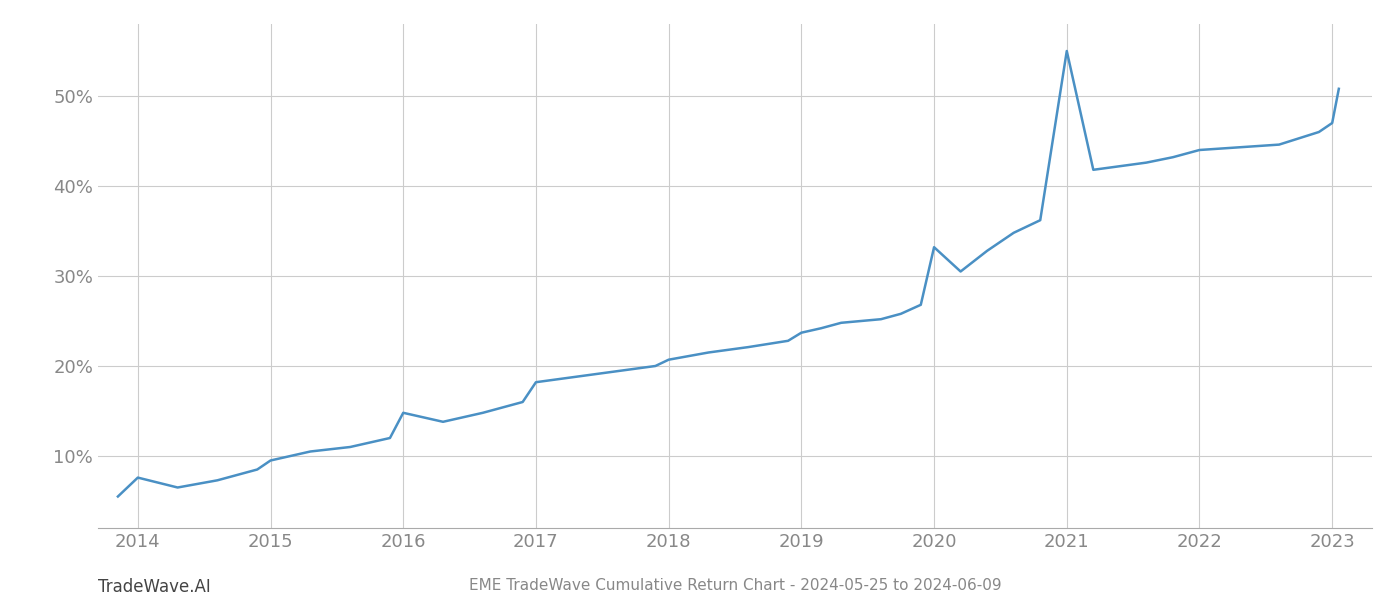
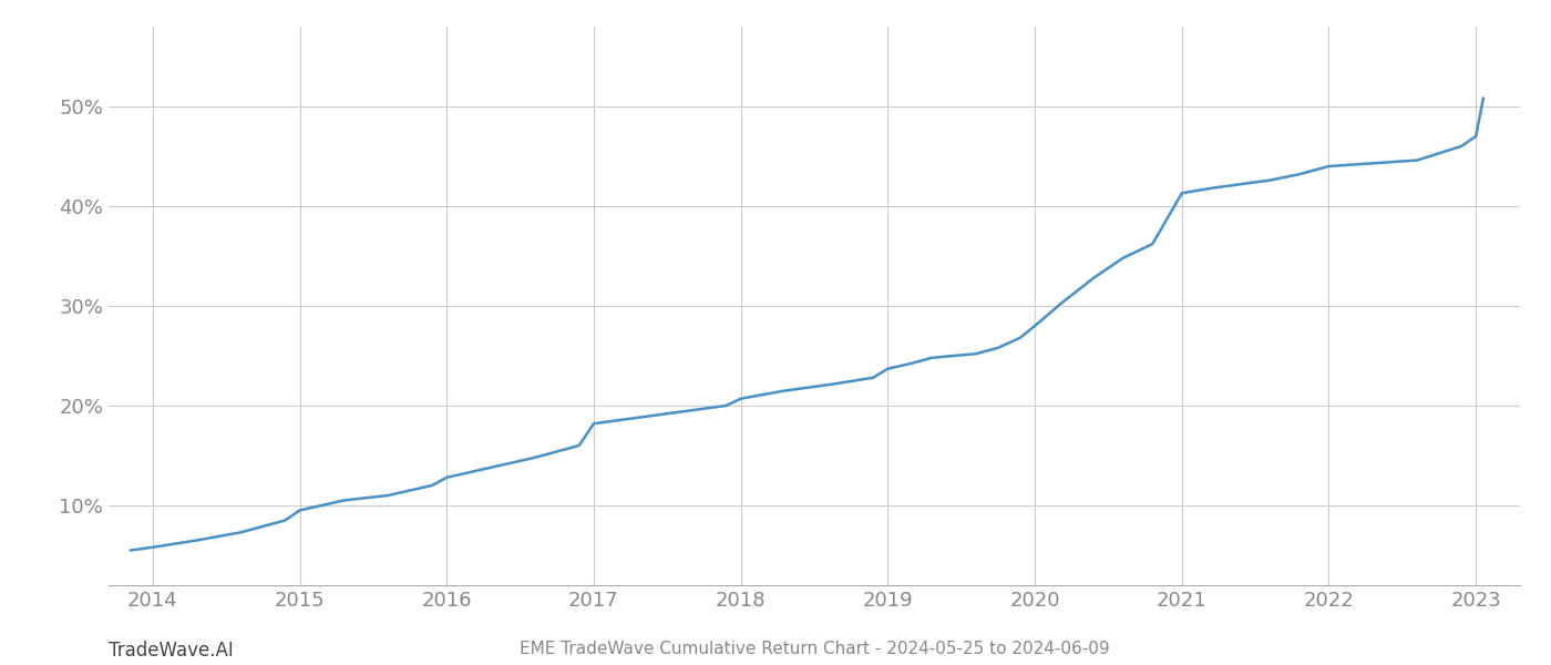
2014: 7.6% -> 5.8%
2016: 14.8% -> 12.8%
2020: 33.2% -> 28.0%
2021: 55.0% -> 41.3%
